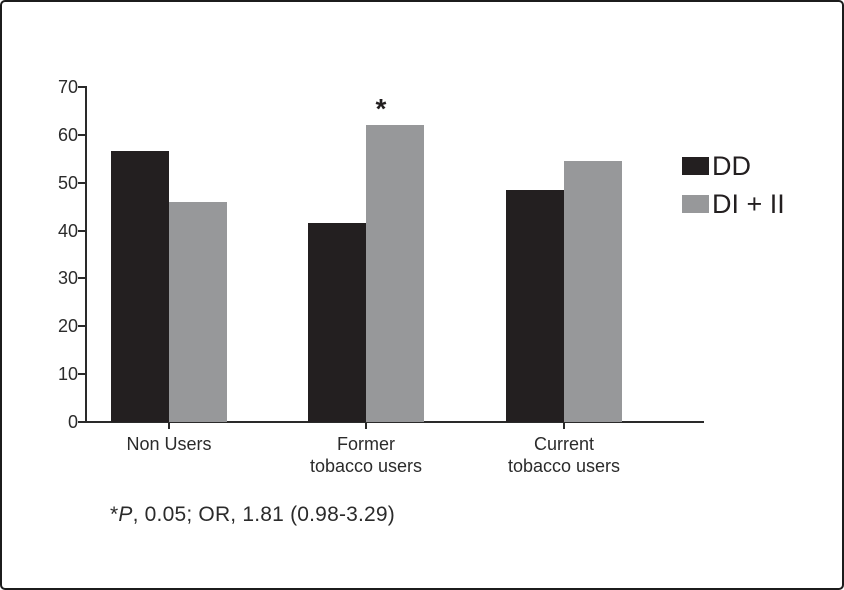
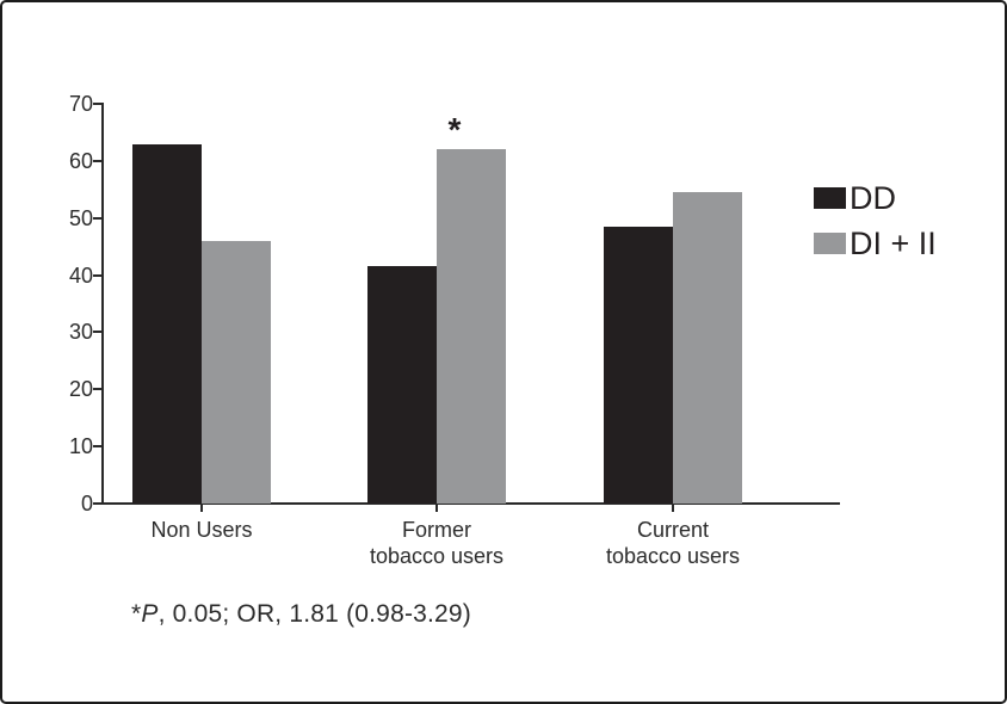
DD/Non Users: 57 -> 63
